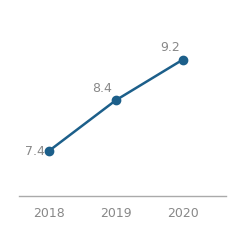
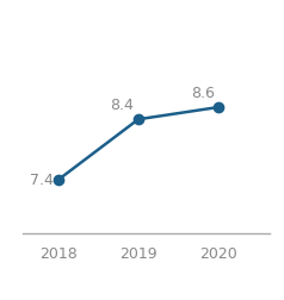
2020: 9.2 -> 8.6
